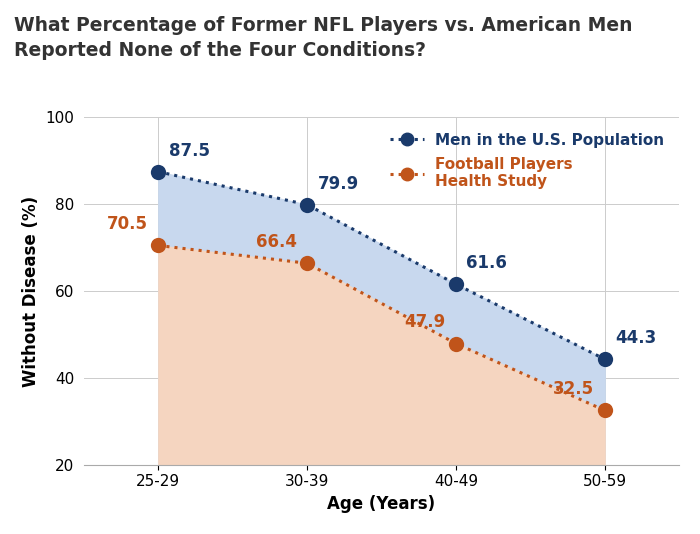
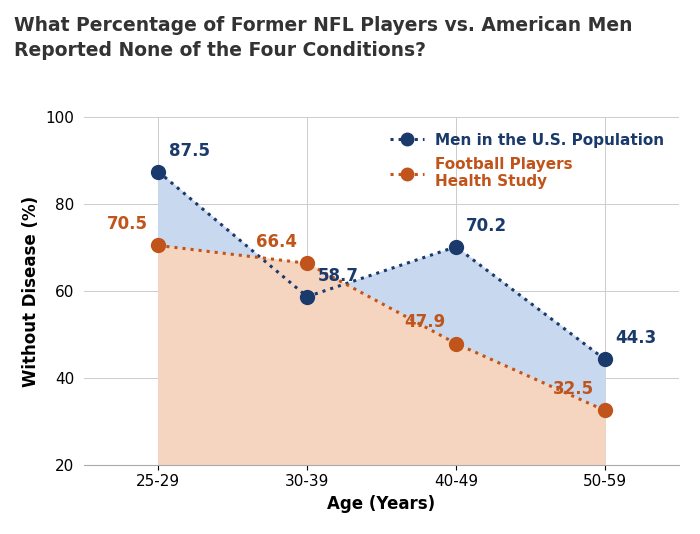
Men in the U.S. Population/30-39: 79.9 -> 58.7
Men in the U.S. Population/40-49: 61.6 -> 70.2
